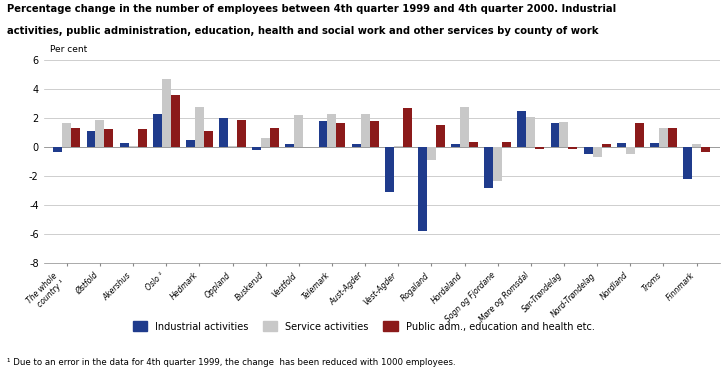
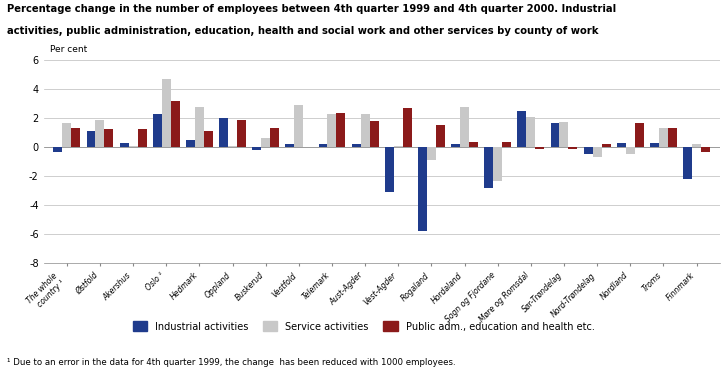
Public adm., education and health etc./Oslo ¹: 3.6 -> 3.1
Service activities/Vestfold: 2.2 -> 2.9
Industrial activities/Telemark: 1.8 -> 0.2
Public adm., education and health etc./Telemark: 1.7 -> 2.4
